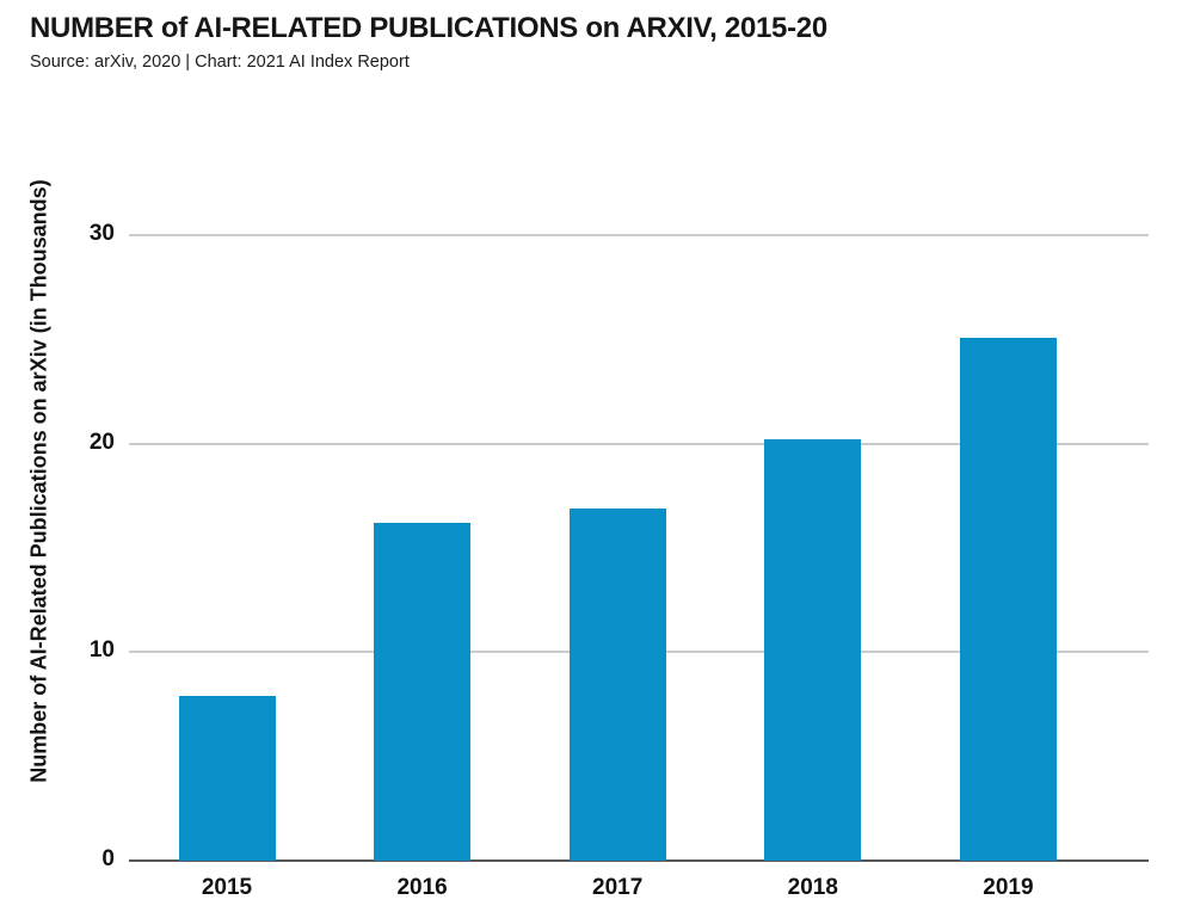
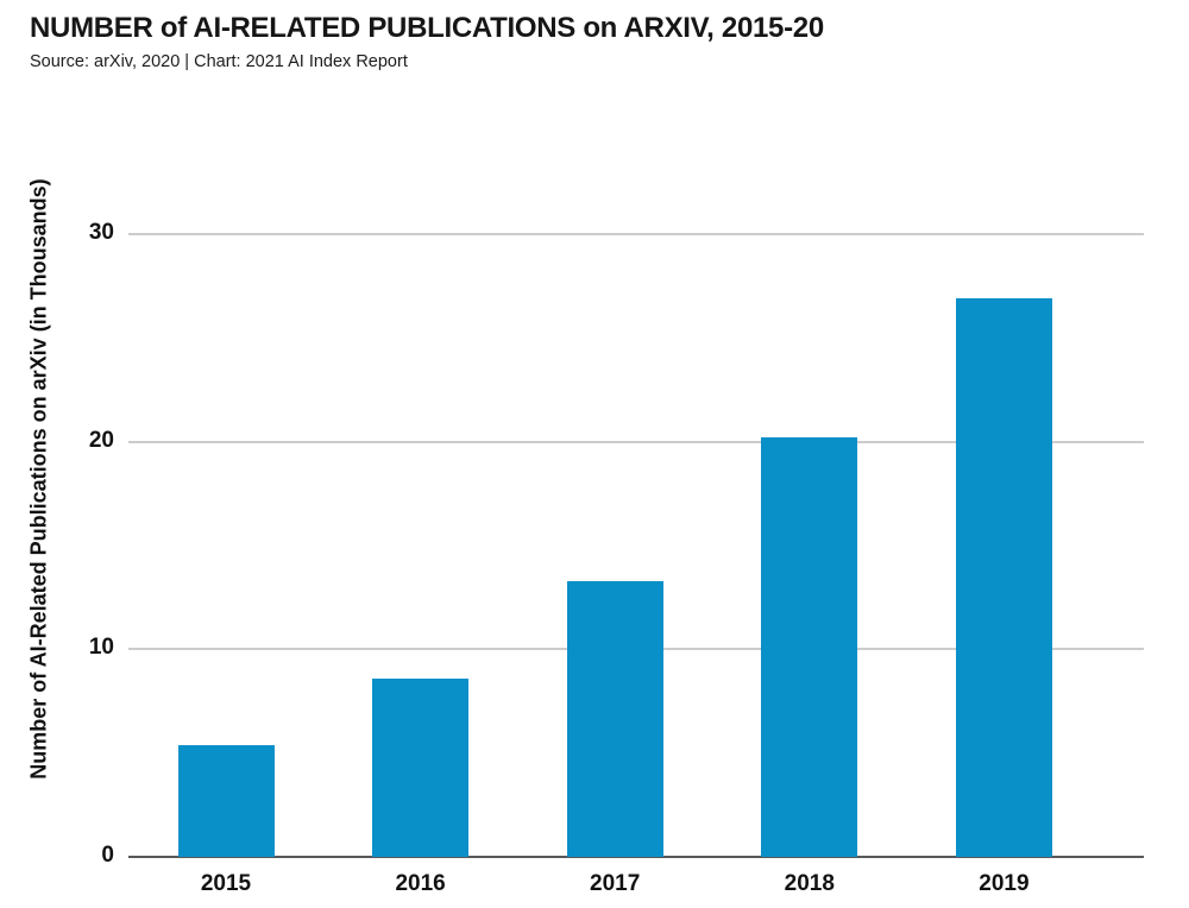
2015: 7.9 -> 5.4
2016: 16.2 -> 8.6
2017: 16.9 -> 13.3
2019: 25.1 -> 26.9
